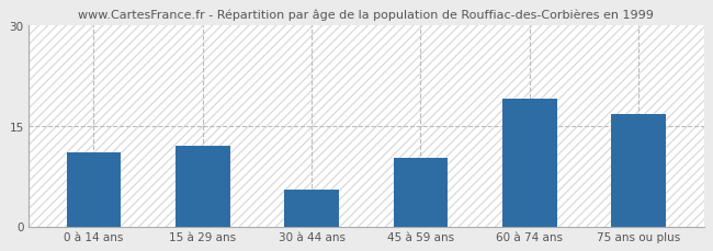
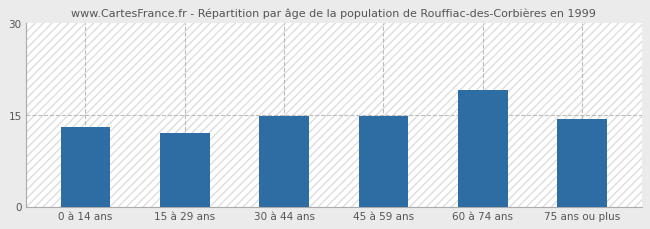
0 à 14 ans: 11.0 -> 13.0
30 à 44 ans: 5.4 -> 14.7
45 à 59 ans: 10.2 -> 14.7
75 ans ou plus: 16.8 -> 14.3
